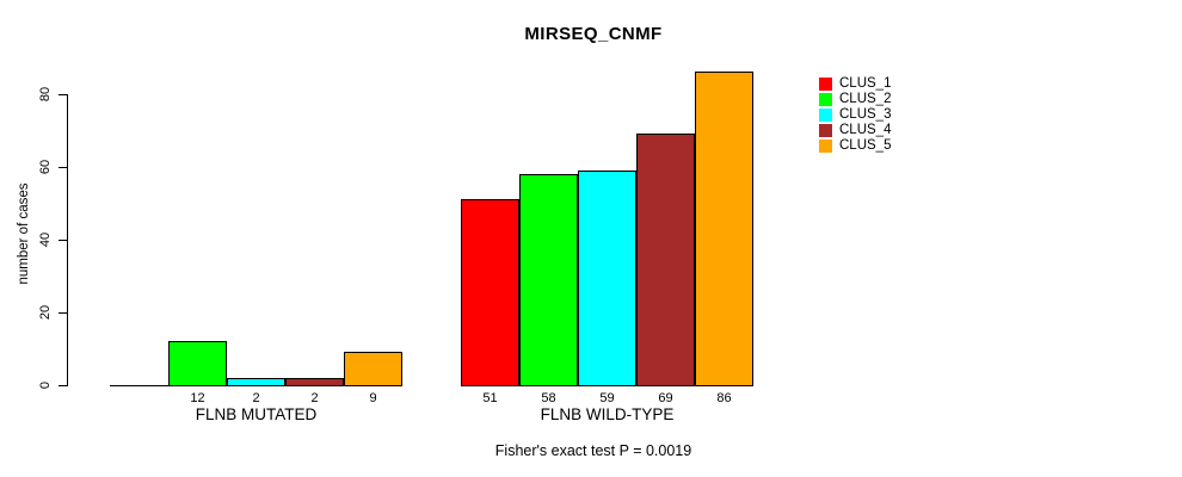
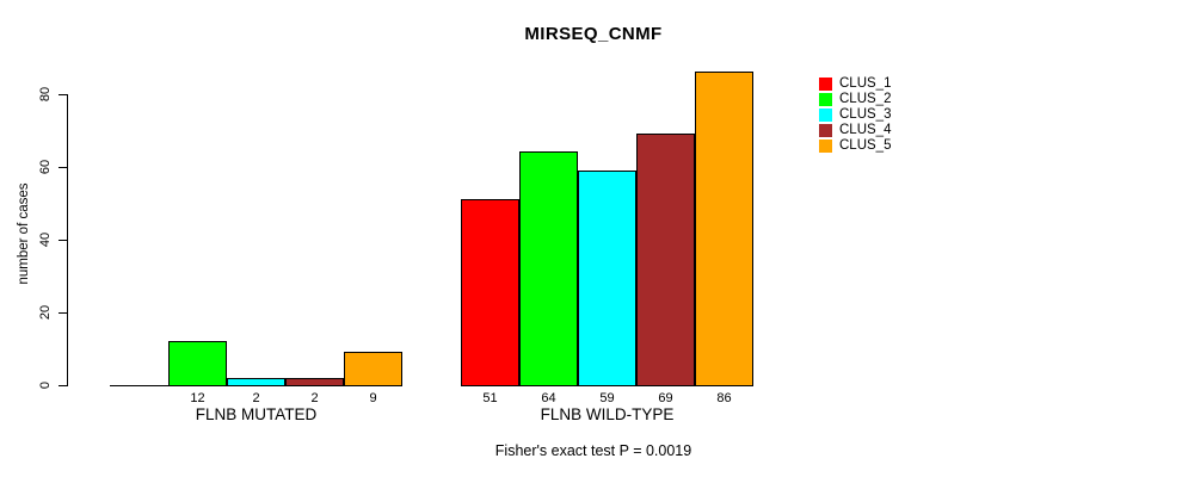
CLUS_2/FLNB WILD-TYPE: 58 -> 64
